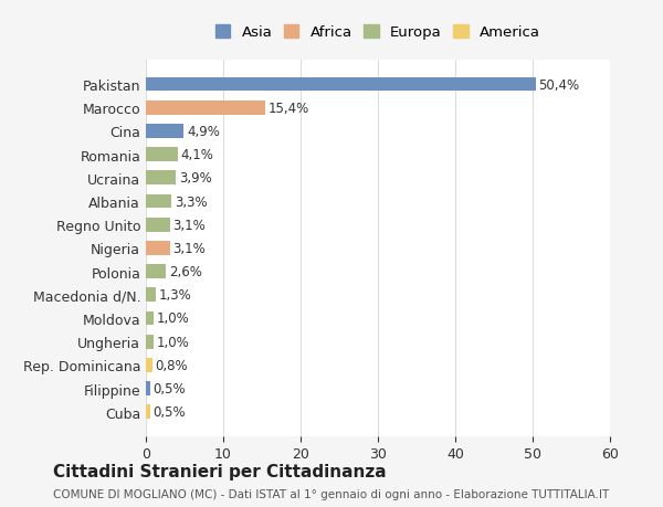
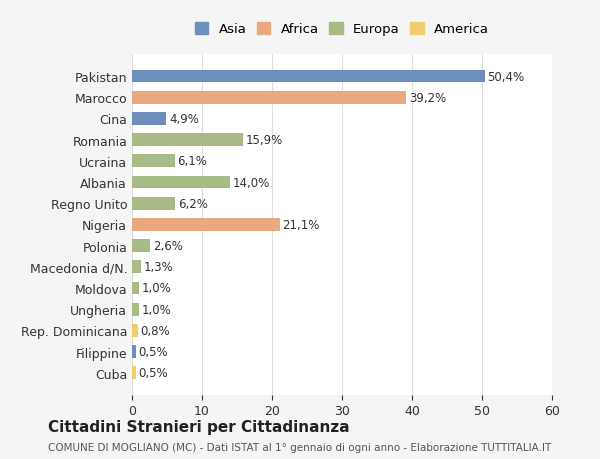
Marocco: 15,4% -> 39,2%
Romania: 4,1% -> 15,9%
Ucraina: 3,9% -> 6,1%
Albania: 3,3% -> 14,0%
Regno Unito: 3,1% -> 6,2%
Nigeria: 3,1% -> 21,1%
